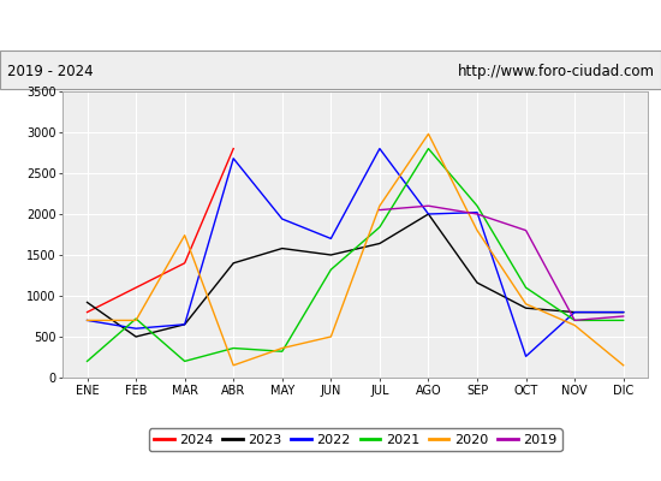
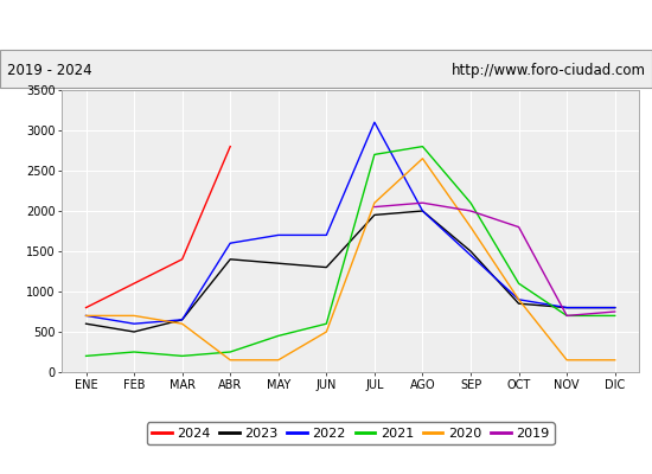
2023/ENE: 920 -> 600
2021/FEB: 720 -> 250
2020/MAR: 1740 -> 600
2022/ABR: 2680 -> 1600
2021/ABR: 360 -> 250
2023/MAY: 1580 -> 1350
2022/MAY: 1940 -> 1700
2021/MAY: 320 -> 450
2020/MAY: 360 -> 150
2023/JUN: 1500 -> 1300
2021/JUN: 1320 -> 600
2023/JUL: 1640 -> 1950
2022/JUL: 2800 -> 3100
2021/JUL: 1840 -> 2700
2020/AGO: 2980 -> 2650
2023/SEP: 1160 -> 1500
2022/SEP: 2020 -> 1450
2022/OCT: 260 -> 900
2020/NOV: 640 -> 150
